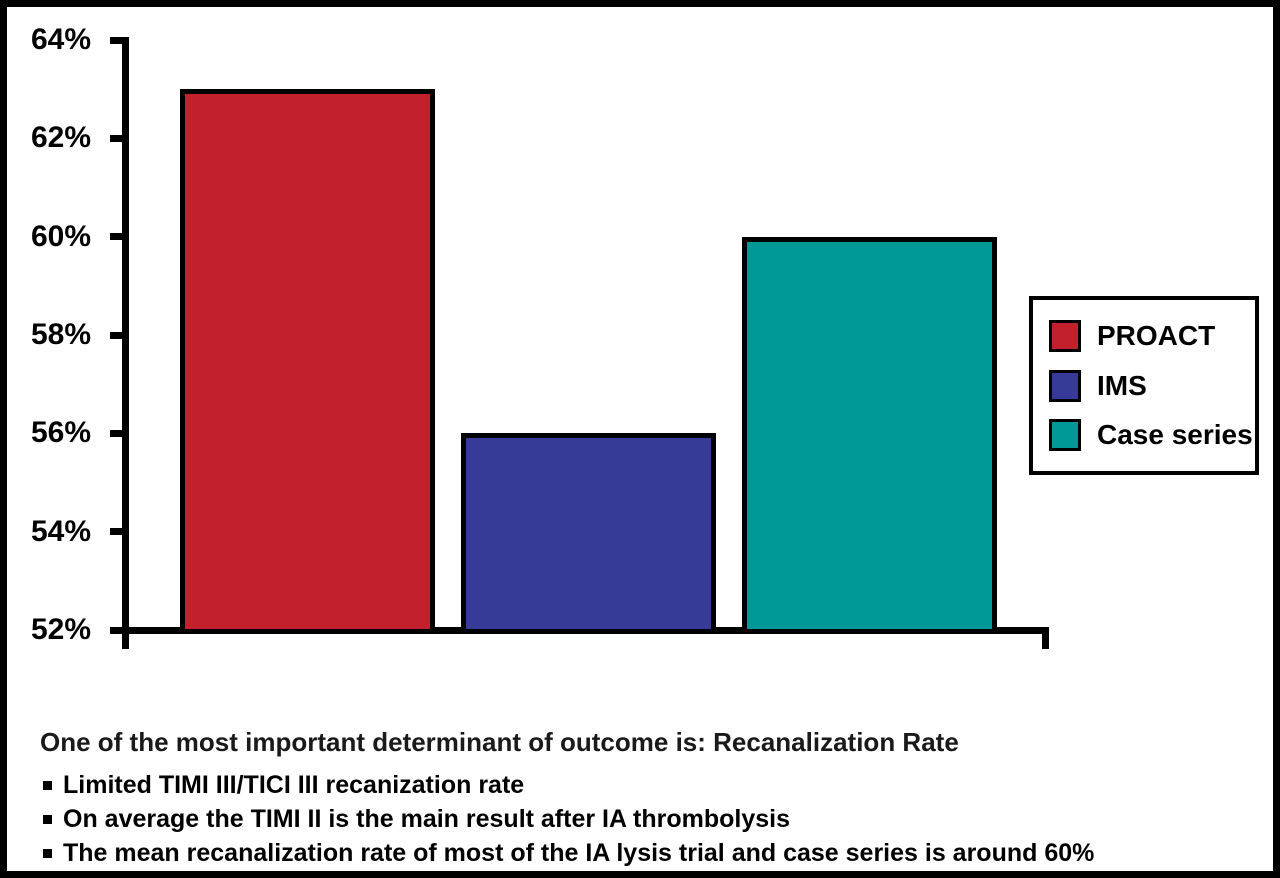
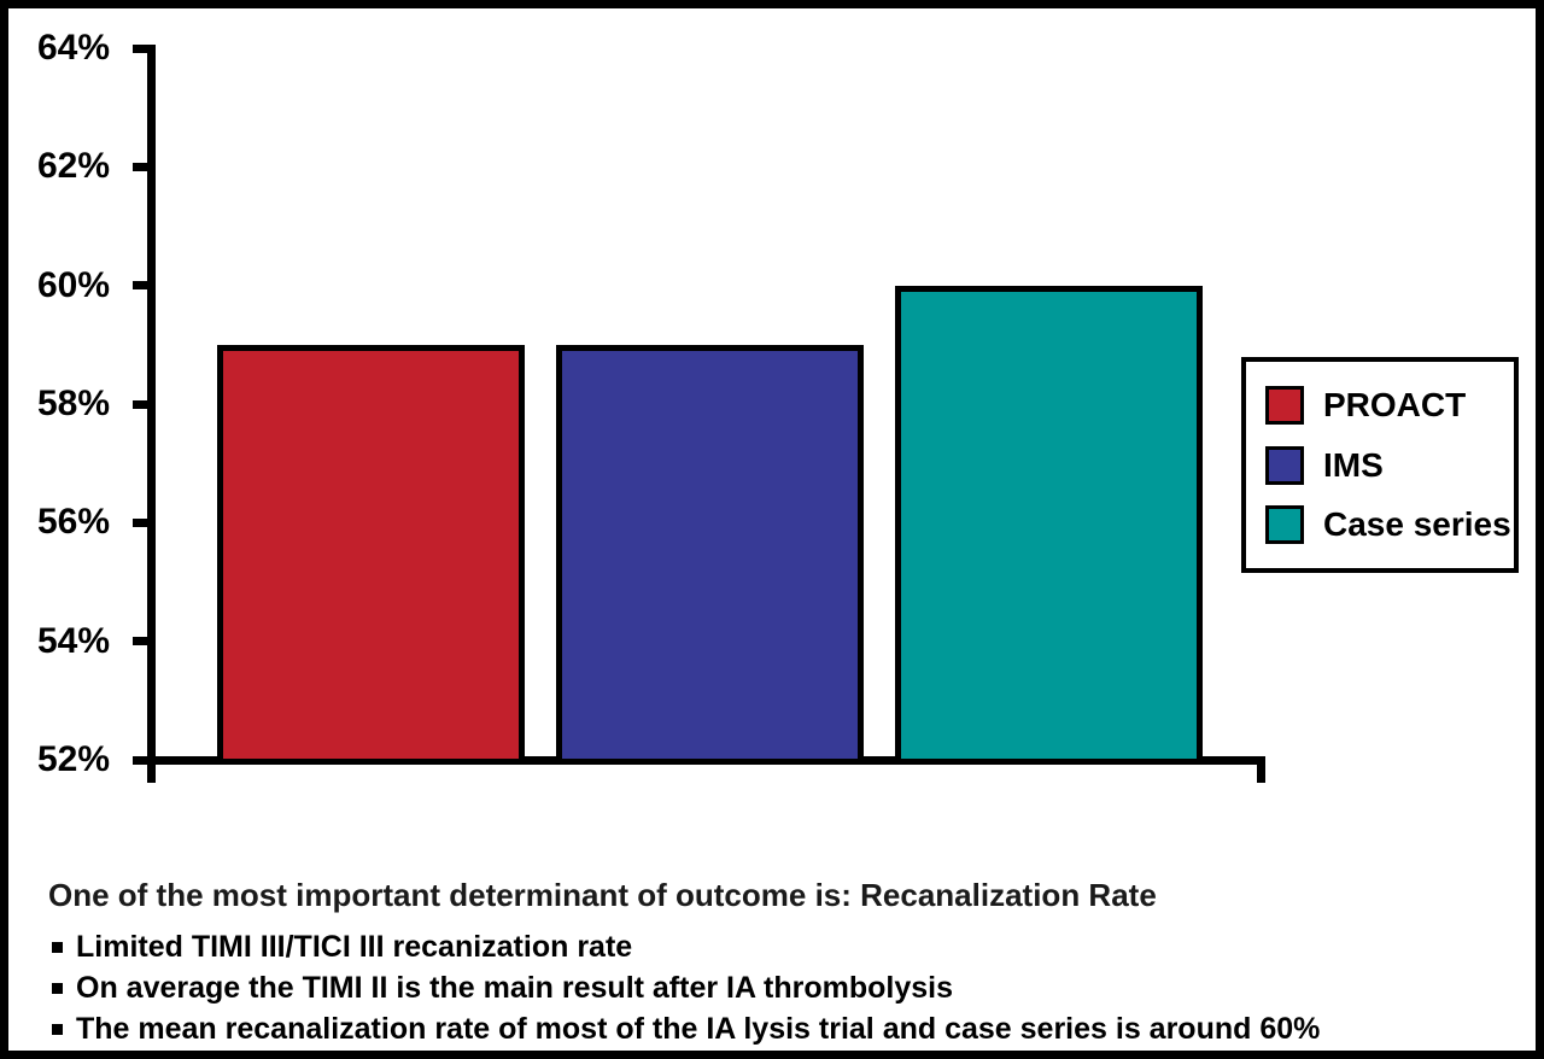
PROACT: 63% -> 59%
IMS: 56% -> 59%
